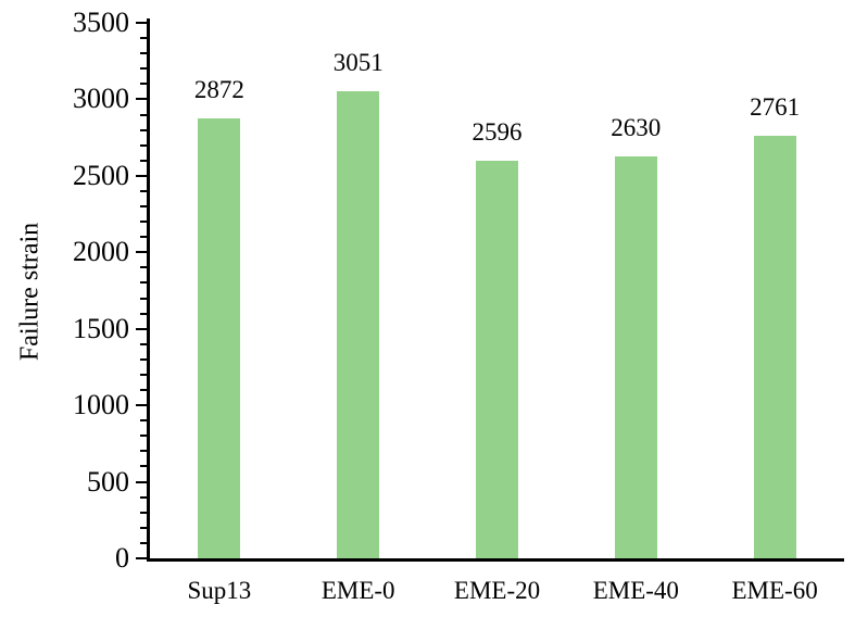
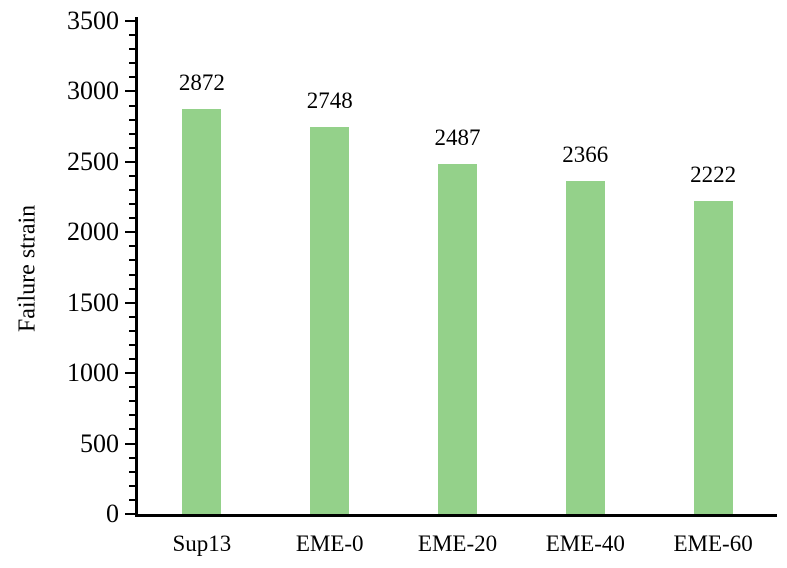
EME-0: 3051 -> 2748
EME-20: 2596 -> 2487
EME-40: 2630 -> 2366
EME-60: 2761 -> 2222
